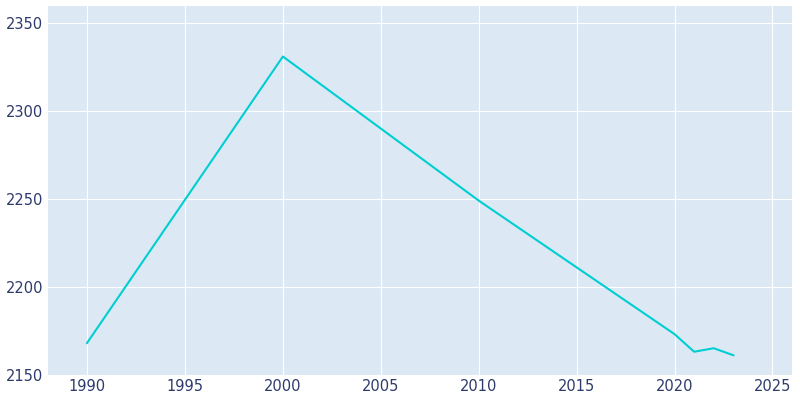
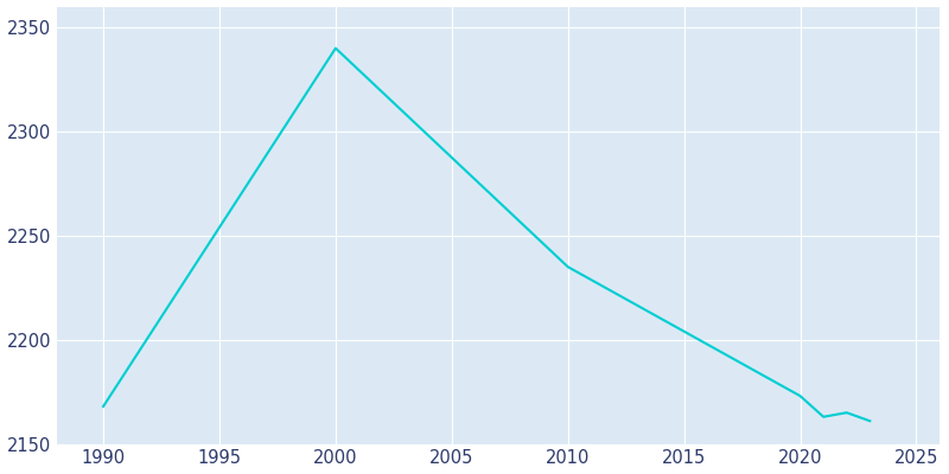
2000: 2331 -> 2340
2010: 2249 -> 2235
